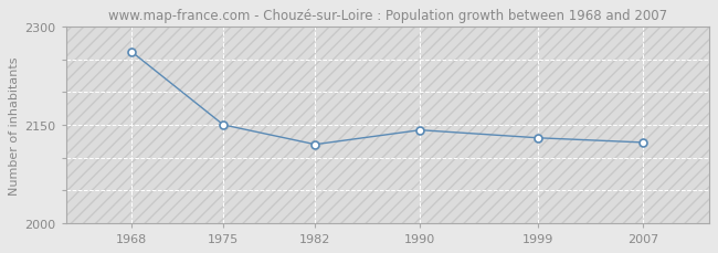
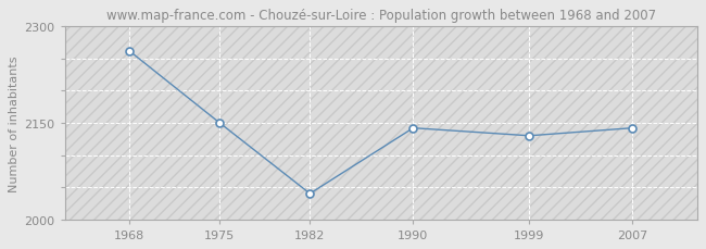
1982: 2120 -> 2040
2007: 2123 -> 2142
